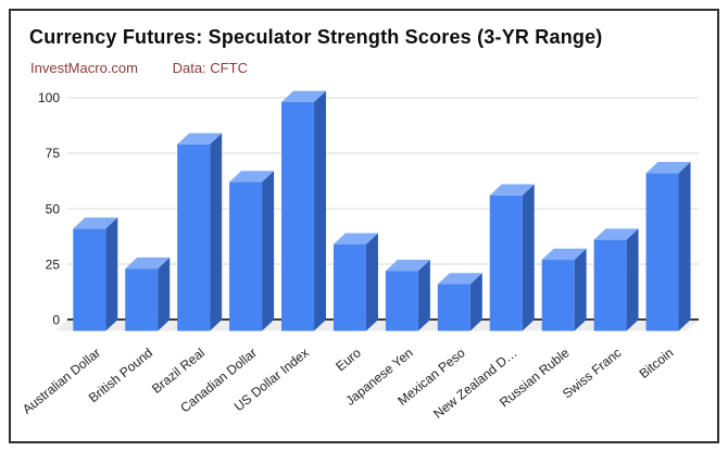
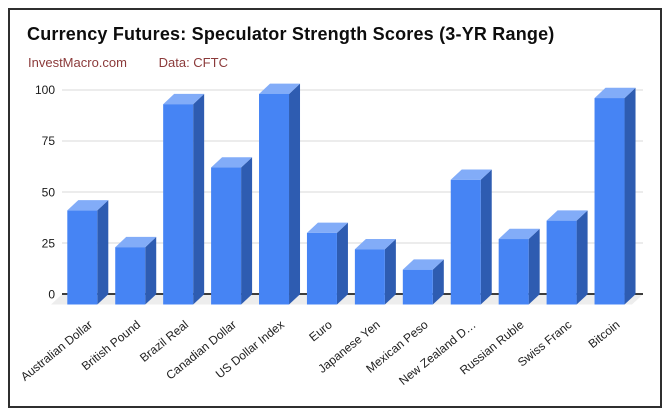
Brazil Real: 79 -> 93
Euro: 34 -> 30
Mexican Peso: 16 -> 12
Bitcoin: 66 -> 96
